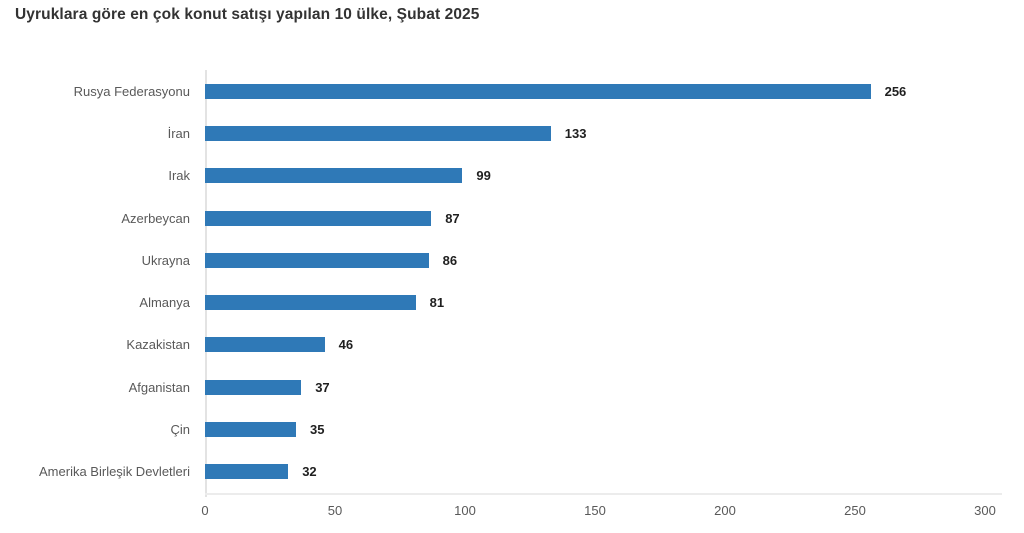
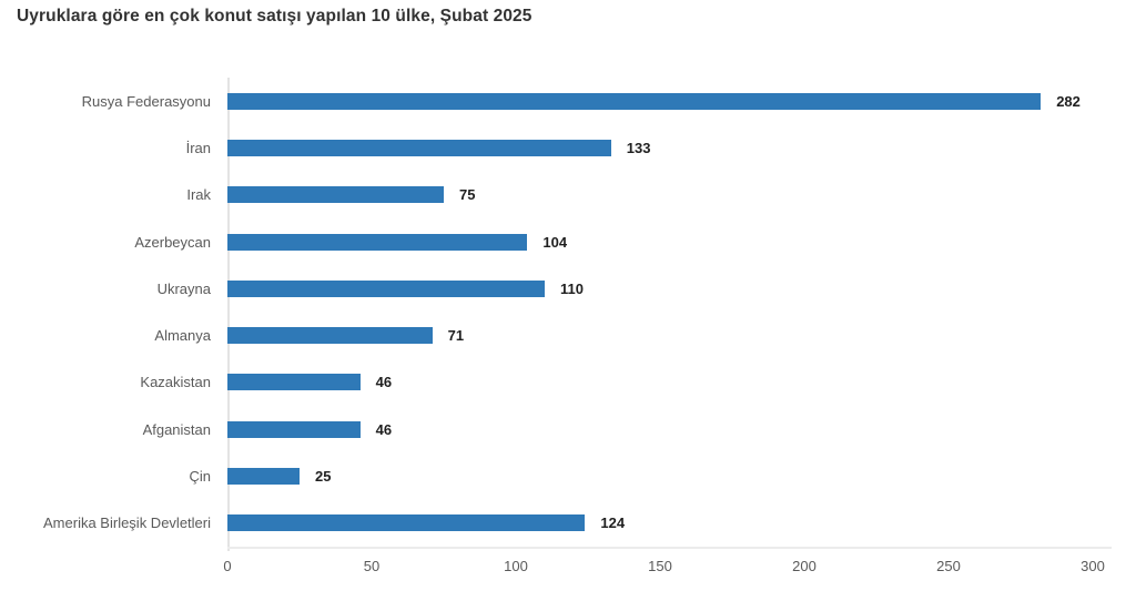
Rusya Federasyonu: 256 -> 282
Irak: 99 -> 75
Azerbeycan: 87 -> 104
Ukrayna: 86 -> 110
Almanya: 81 -> 71
Afganistan: 37 -> 46
Çin: 35 -> 25
Amerika Birleşik Devletleri: 32 -> 124
